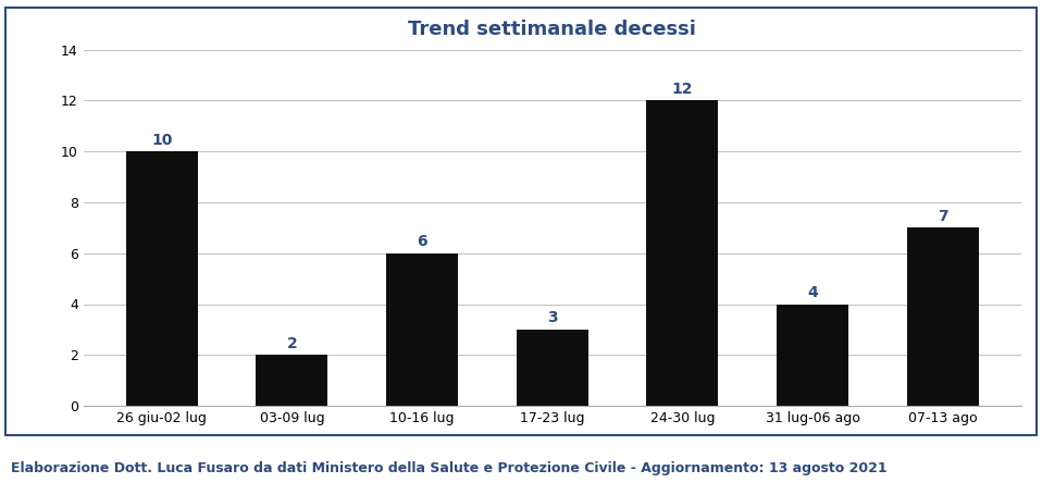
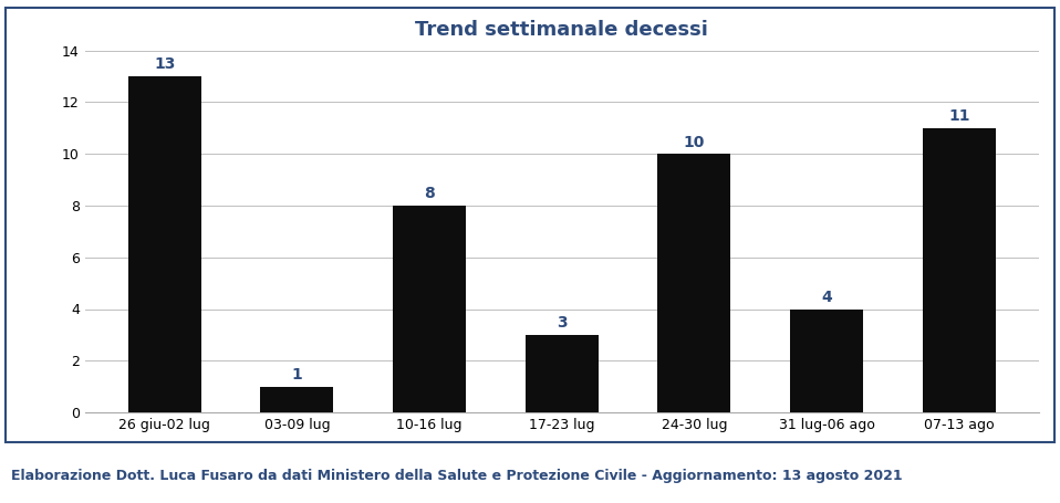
26 giu-02 lug: 10 -> 13
03-09 lug: 2 -> 1
10-16 lug: 6 -> 8
24-30 lug: 12 -> 10
07-13 ago: 7 -> 11
